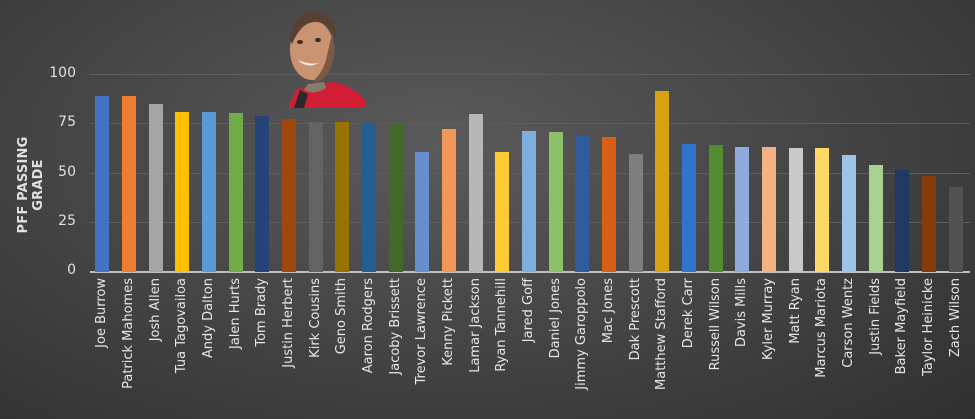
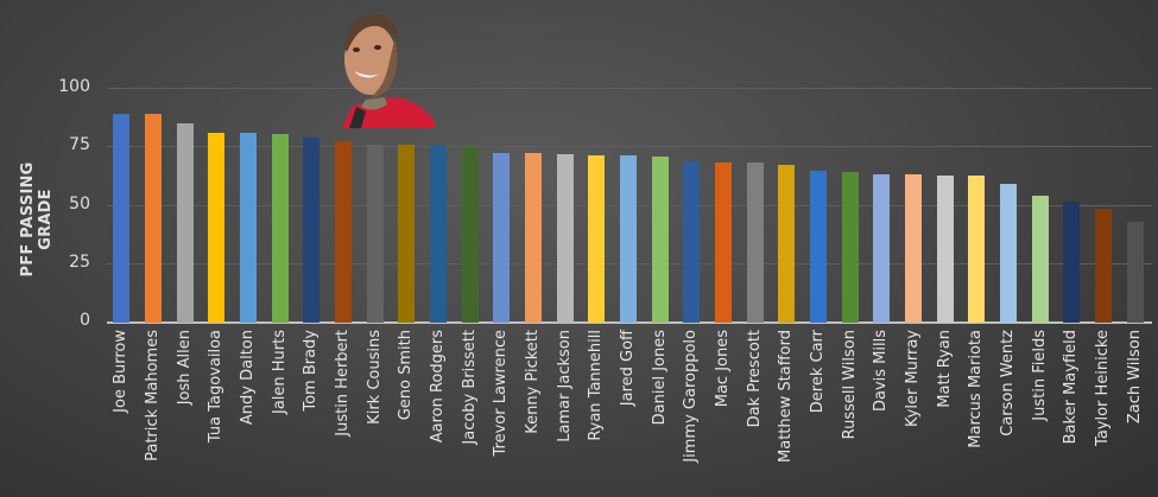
Trevor Lawrence: 61 -> 73
Lamar Jackson: 80 -> 72
Ryan Tannehill: 61 -> 72
Dak Prescott: 60 -> 68
Matthew Stafford: 92 -> 68
